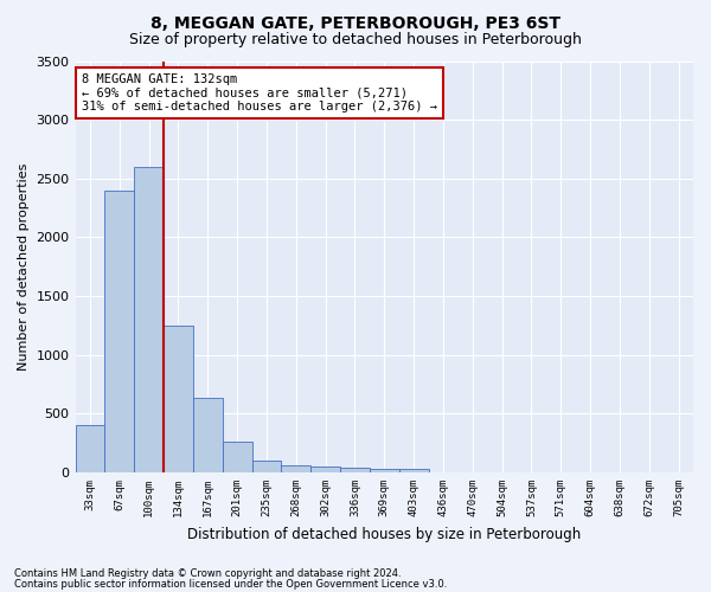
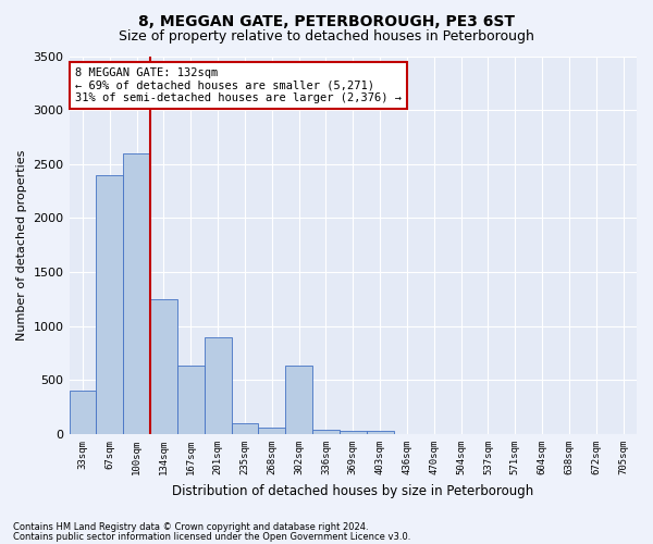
201sqm: 260 -> 900
302sqm: 60 -> 640
